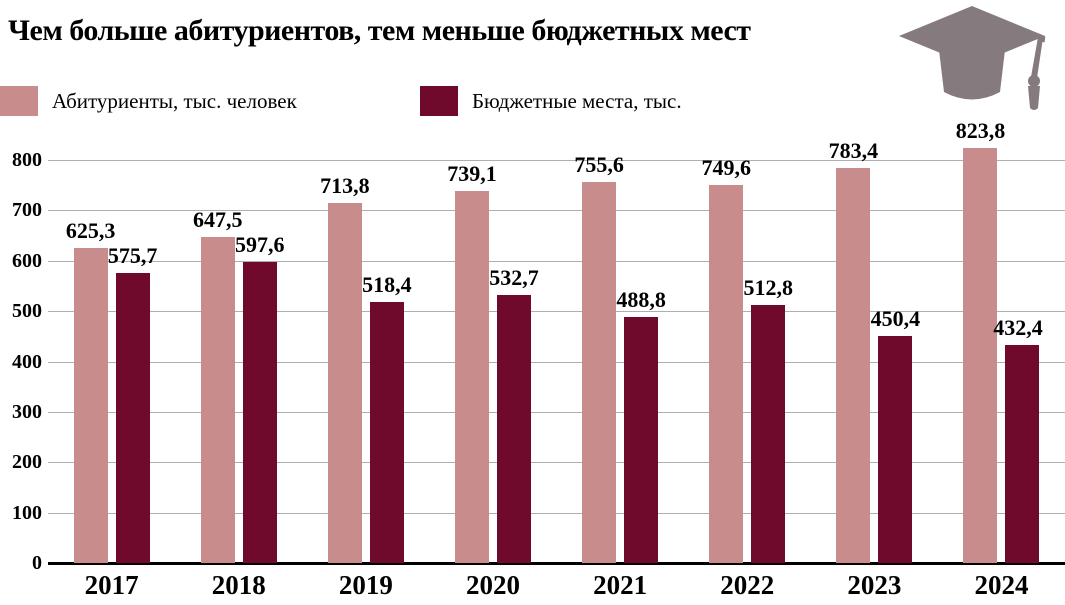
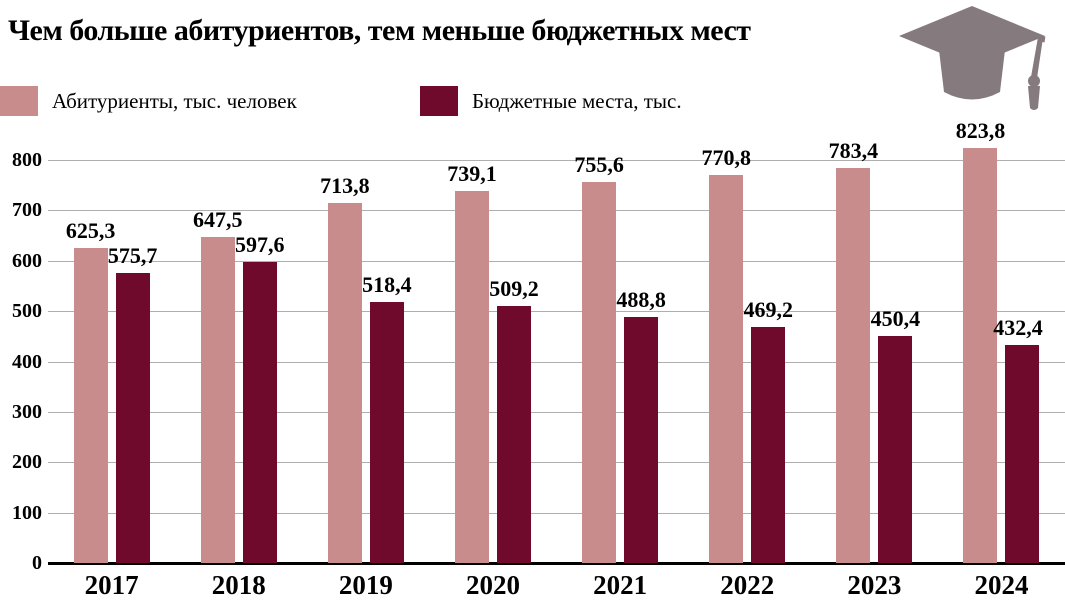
Бюджетные места, тыс./2020: 532,7 -> 509,2
Абитуриенты, тыс. человек/2022: 749,6 -> 770,8
Бюджетные места, тыс./2022: 512,8 -> 469,2
